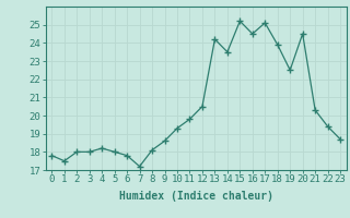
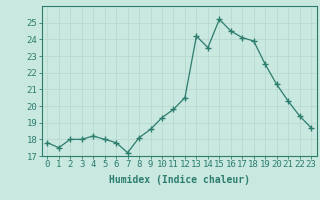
17: 25.1 -> 24.1
20: 24.5 -> 21.3
